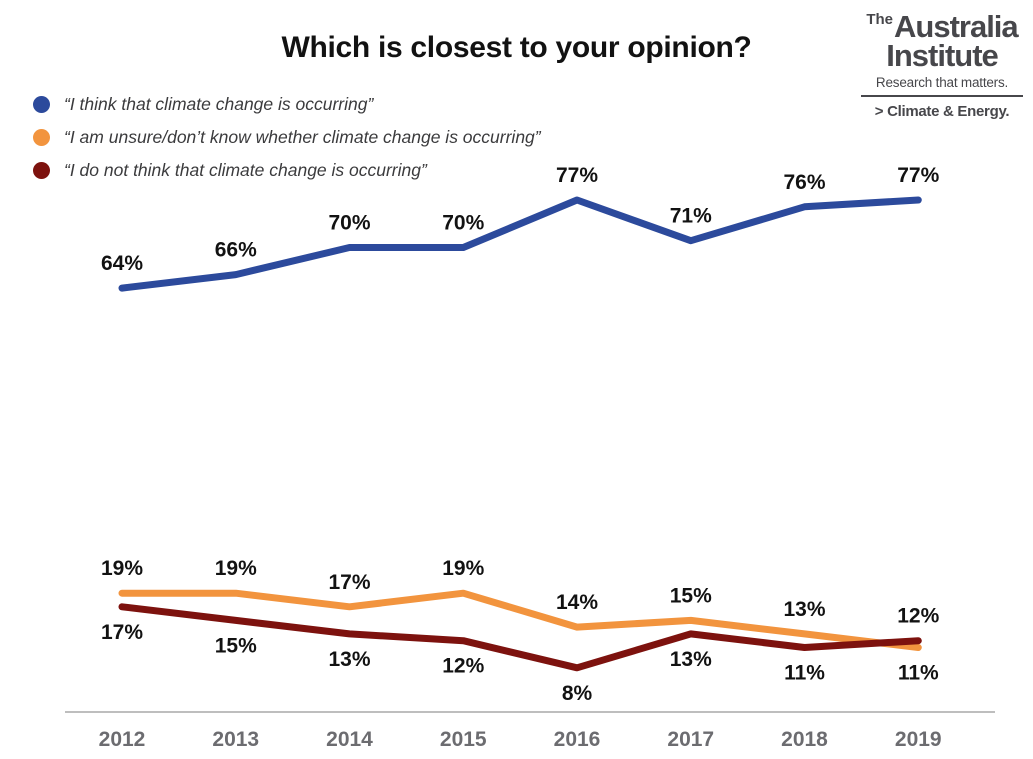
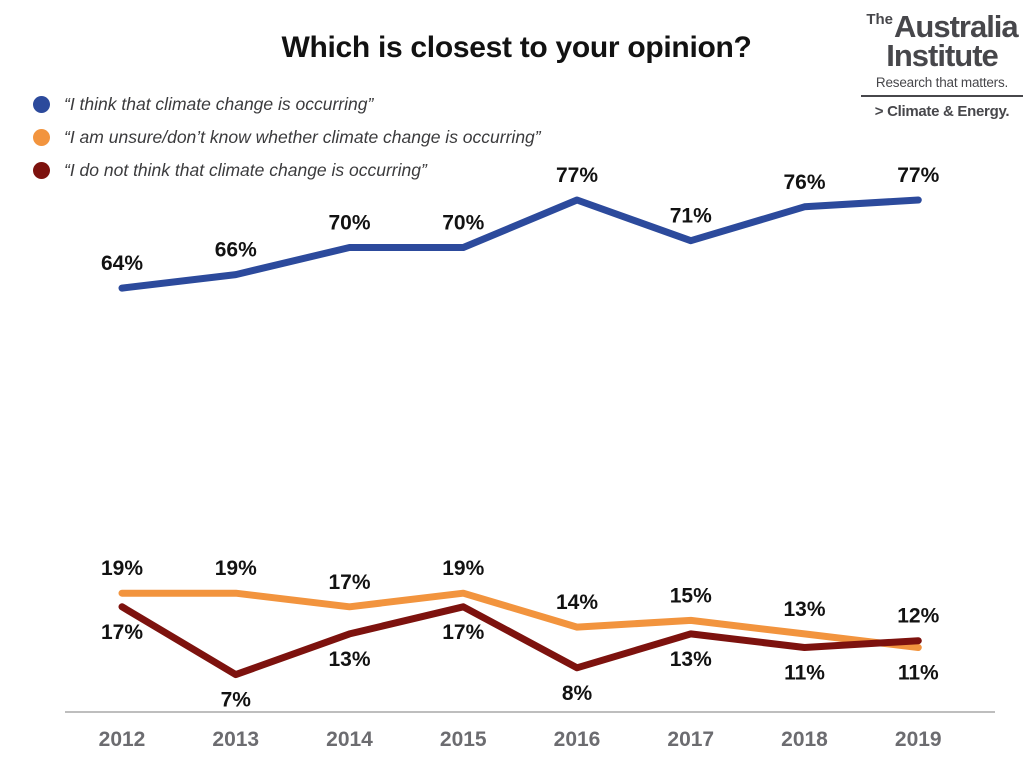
“I do not think that climate change is occurring”/2013: 15% -> 7%
“I do not think that climate change is occurring”/2015: 12% -> 17%
